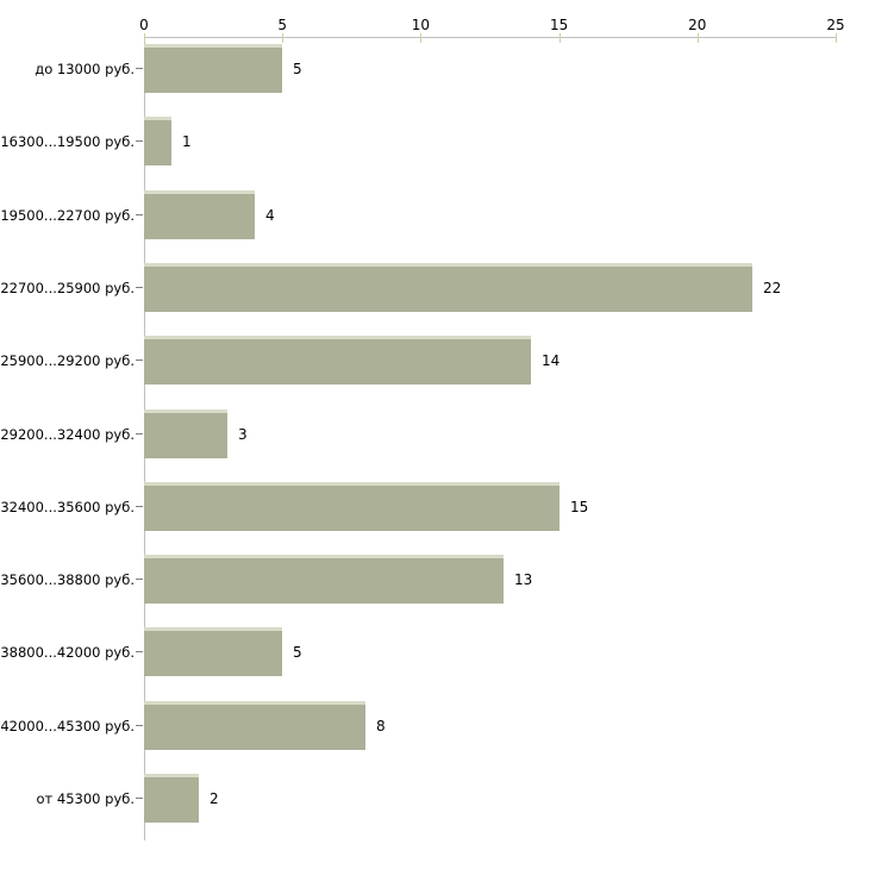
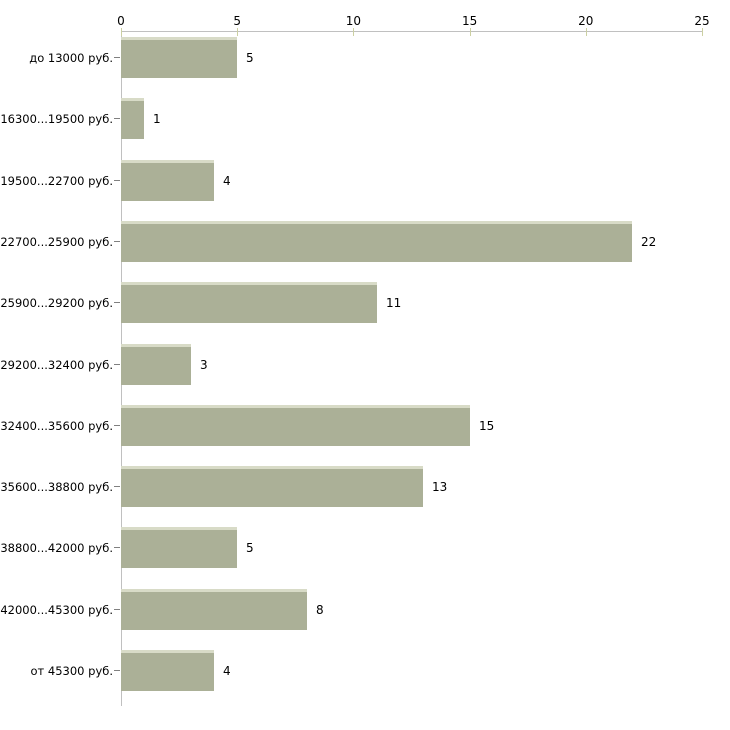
25900...29200 руб.: 14 -> 11
от 45300 руб.: 2 -> 4
